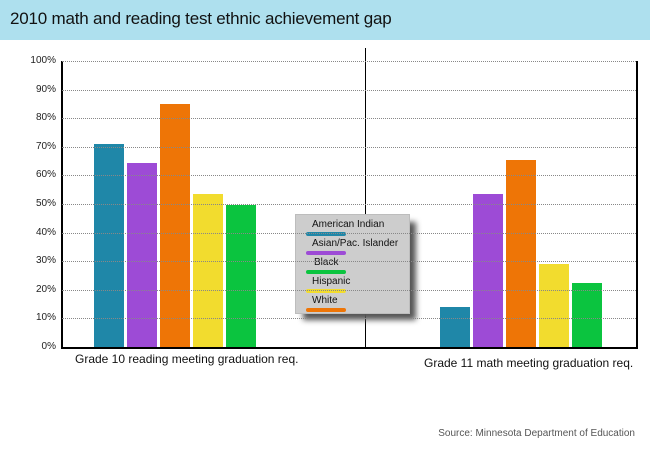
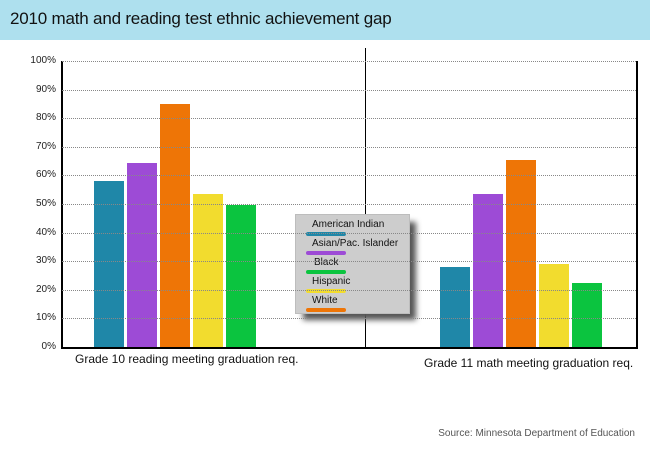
American Indian/Grade 10 reading meeting graduation req.: 71% -> 58%
American Indian/Grade 11 math meeting graduation req.: 14% -> 28%
